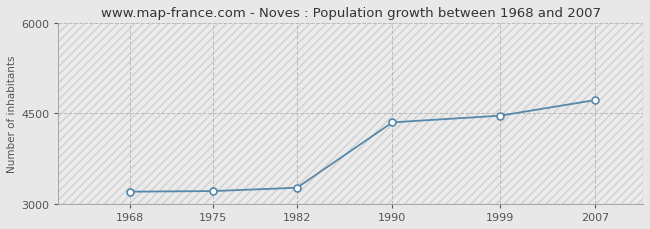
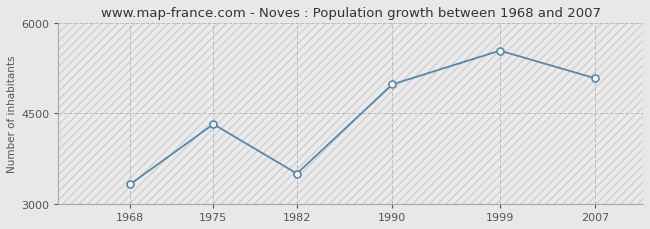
1968: 3200 -> 3320
1975: 3210 -> 4320
1982: 3260 -> 3500
1990: 4350 -> 4980
1999: 4460 -> 5540
2007: 4720 -> 5080
